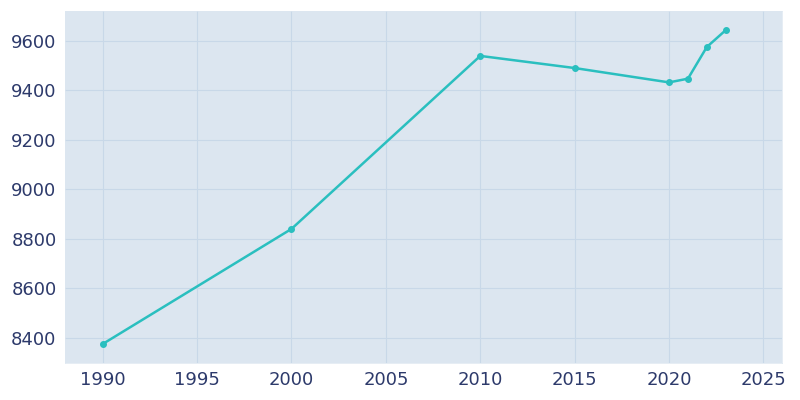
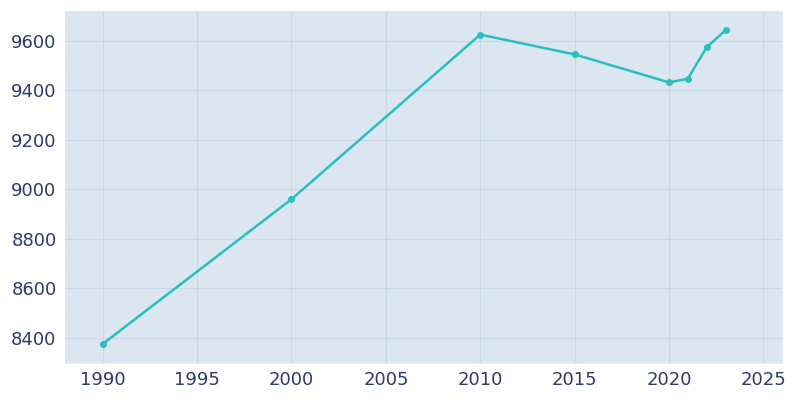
2000: 8840 -> 8960
2010: 9539 -> 9625
2015: 9490 -> 9545
